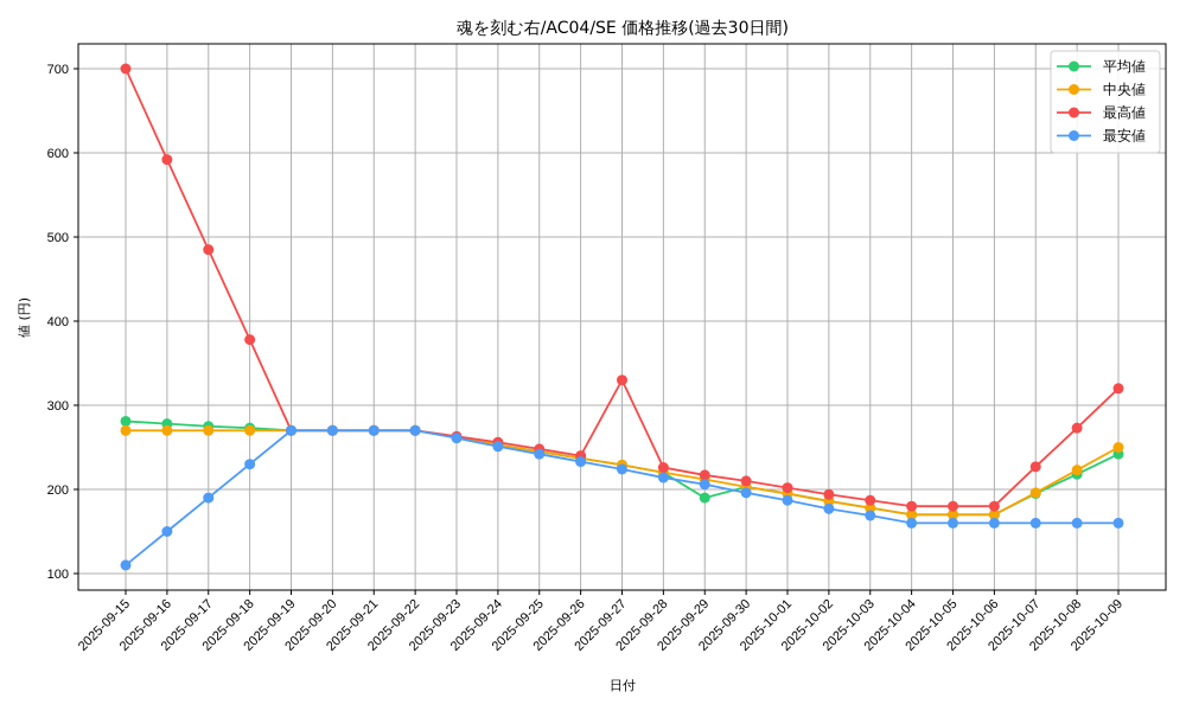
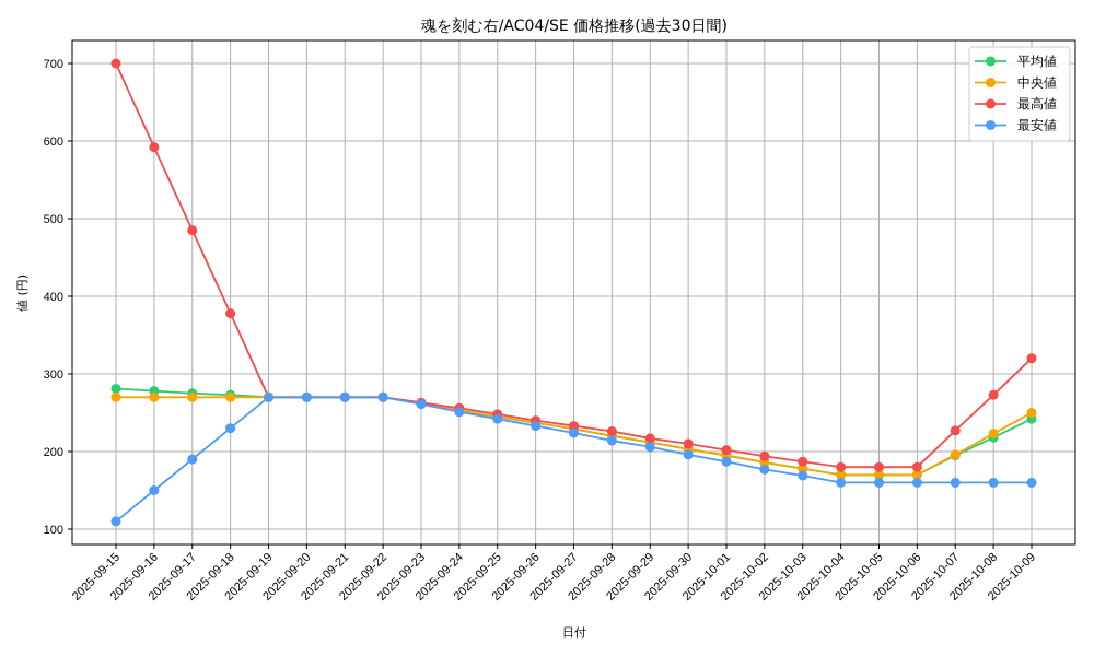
最高値/2025-09-27: 330 -> 230
平均値/2025-09-29: 190 -> 210
